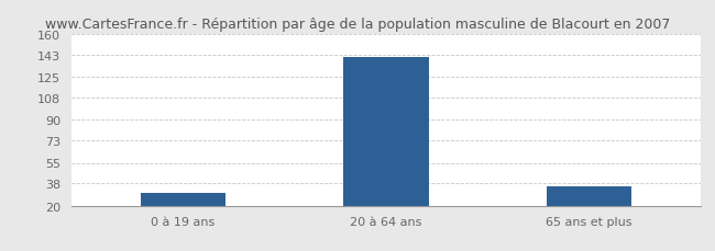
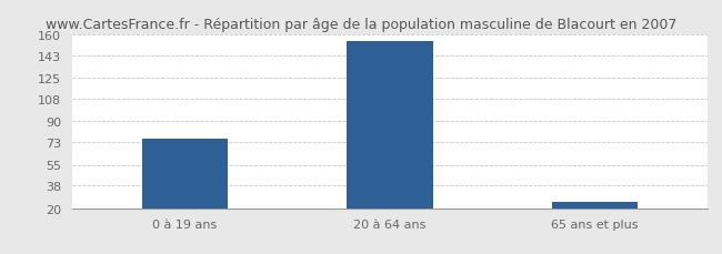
0 à 19 ans: 30 -> 76
20 à 64 ans: 141 -> 155
65 ans et plus: 36 -> 25
